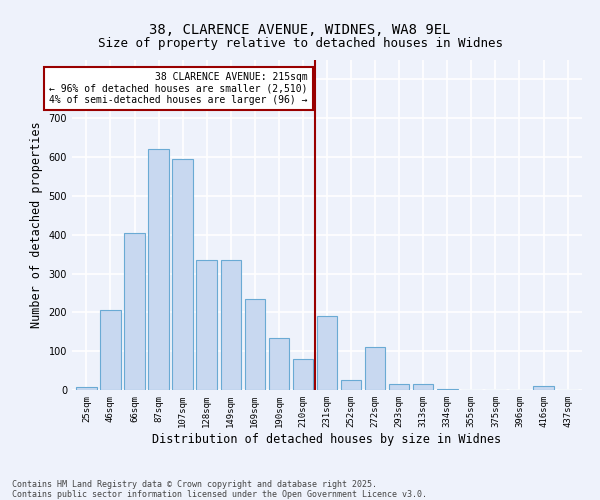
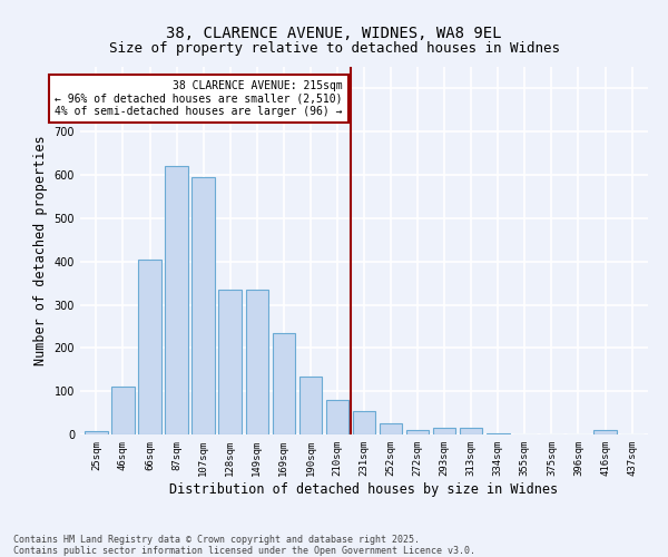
46sqm: 205 -> 110
231sqm: 190 -> 55
272sqm: 110 -> 10
